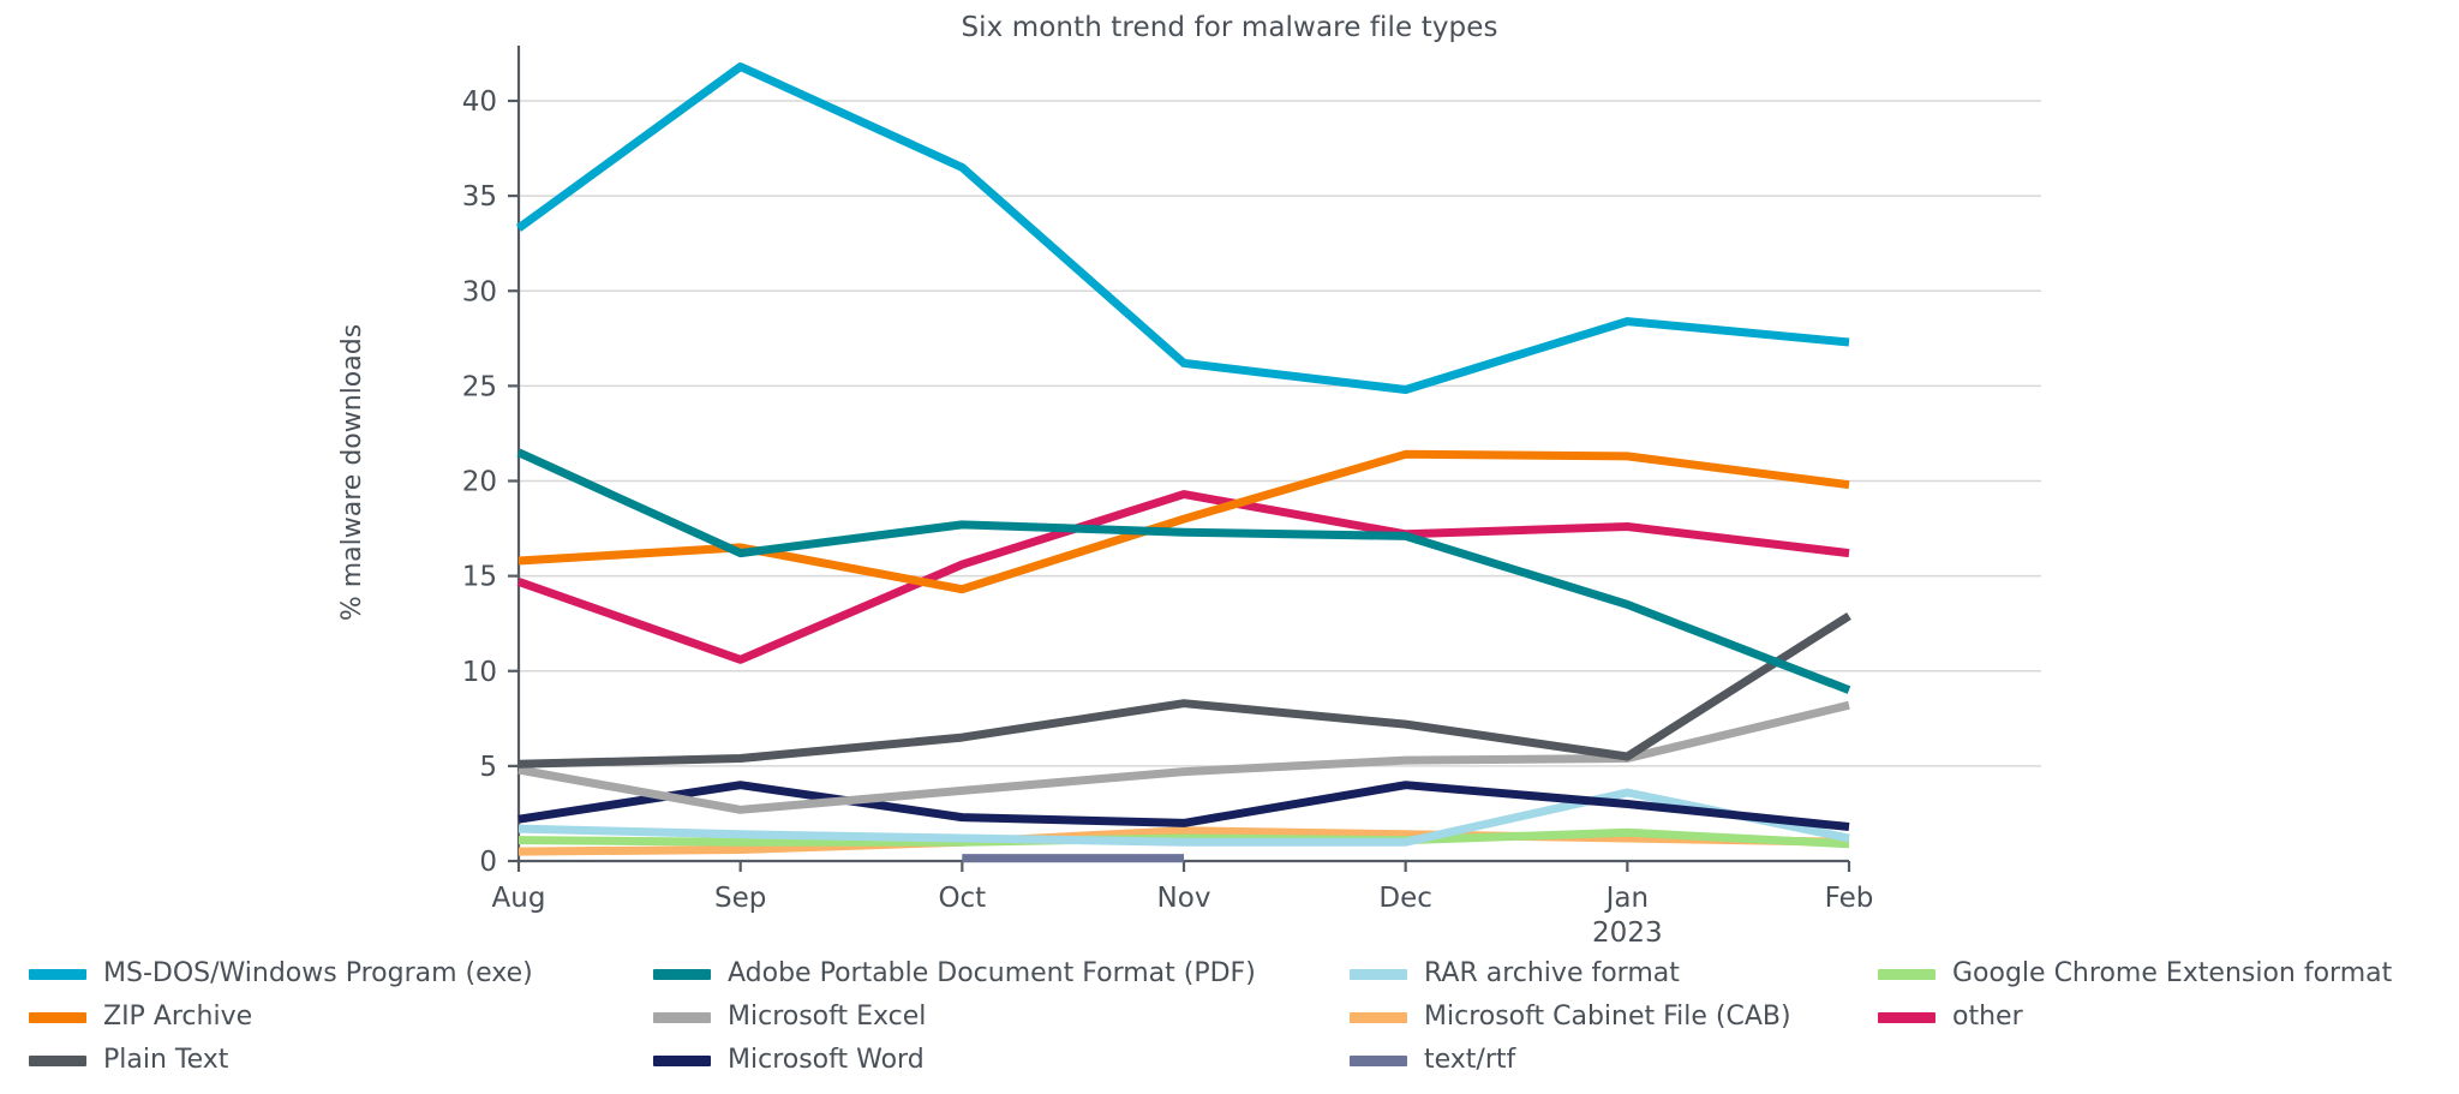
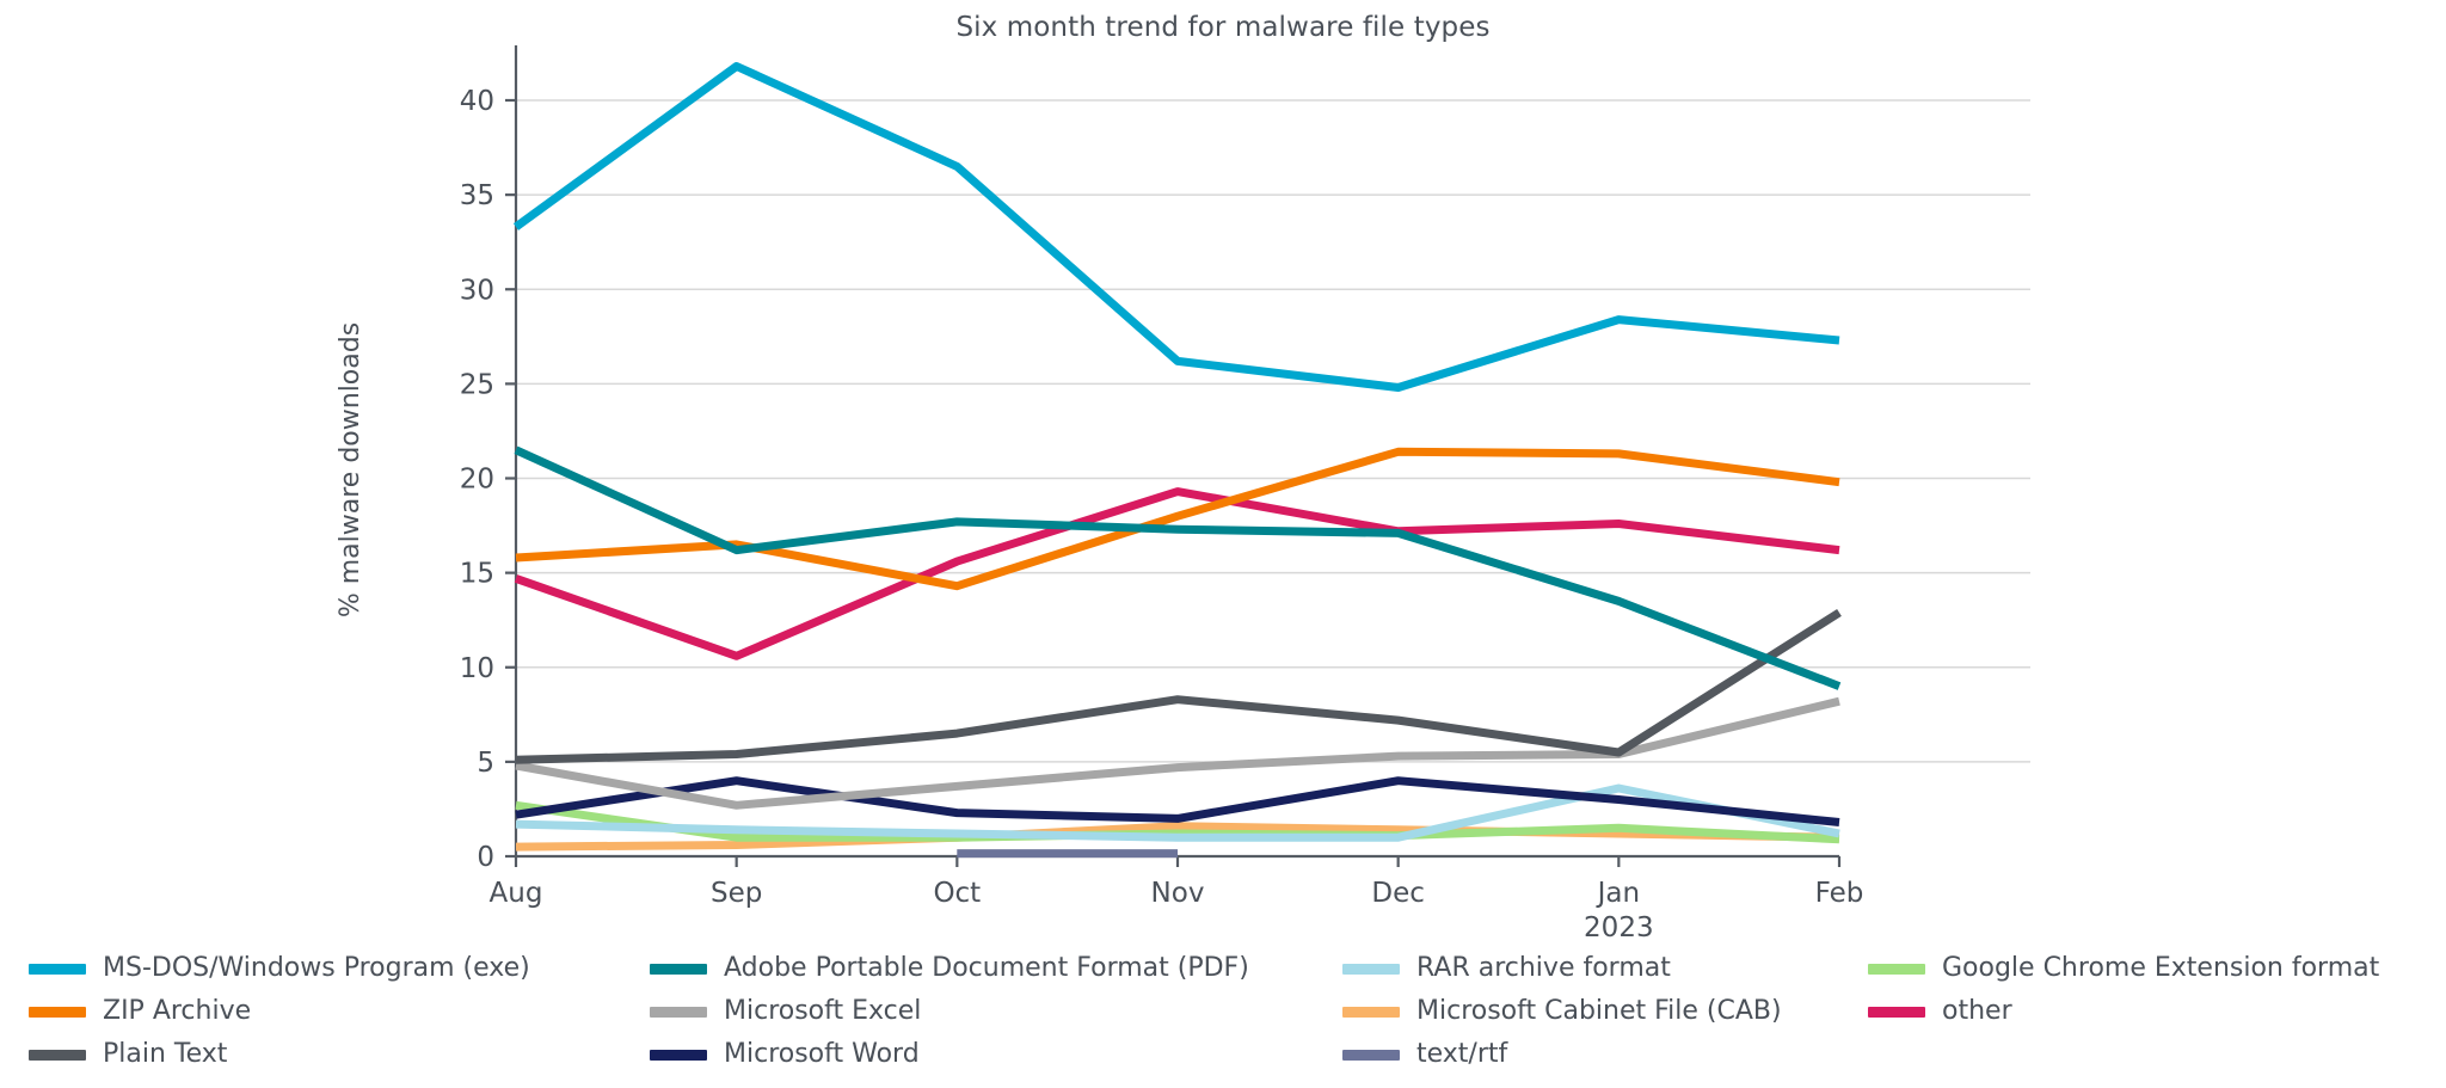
Google Chrome Extension format/Aug: 1.1 -> 2.7
